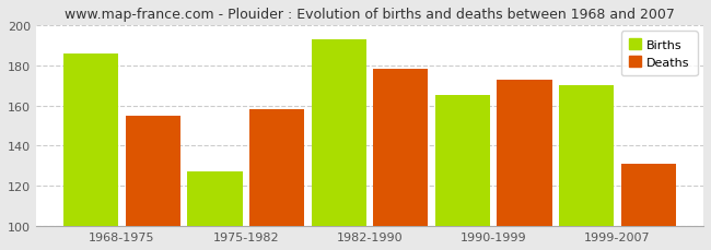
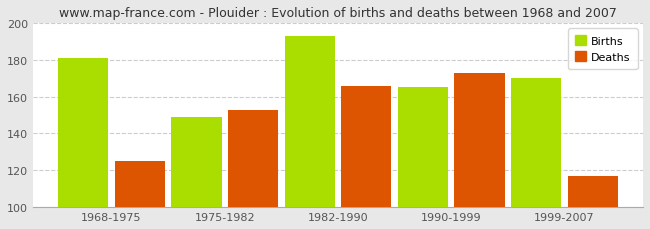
Births/1968-1975: 186 -> 181
Deaths/1968-1975: 155 -> 125
Births/1975-1982: 127 -> 149
Deaths/1975-1982: 158 -> 153
Deaths/1982-1990: 178 -> 166
Deaths/1999-2007: 131 -> 117
